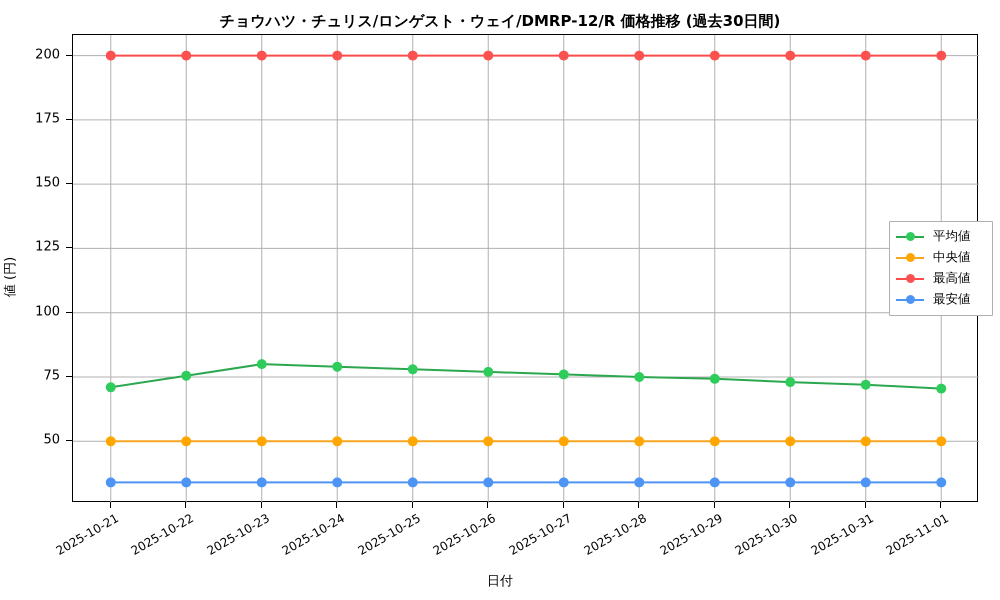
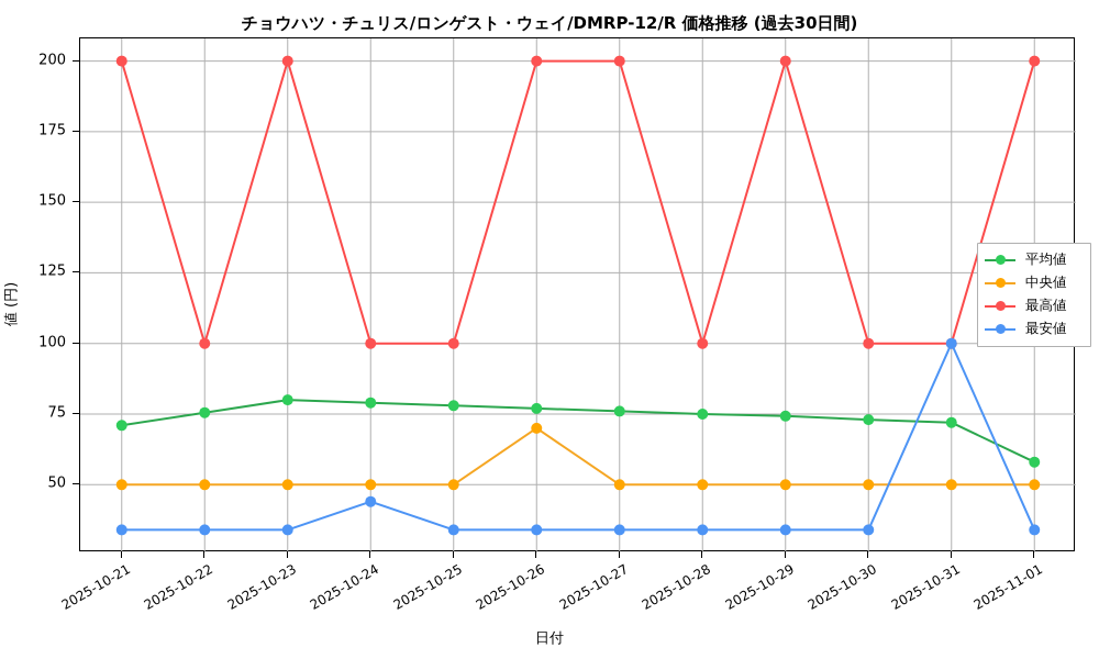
最高値/2025-10-22: 200 -> 100
最高値/2025-10-24: 200 -> 100
最安値/2025-10-24: 34 -> 44
最高値/2025-10-25: 200 -> 100
中央値/2025-10-26: 50 -> 70
最高値/2025-10-28: 200 -> 100
最高値/2025-10-30: 200 -> 100
最高値/2025-10-31: 200 -> 100
最安値/2025-10-31: 34 -> 100
平均値/2025-11-01: 70 -> 58
